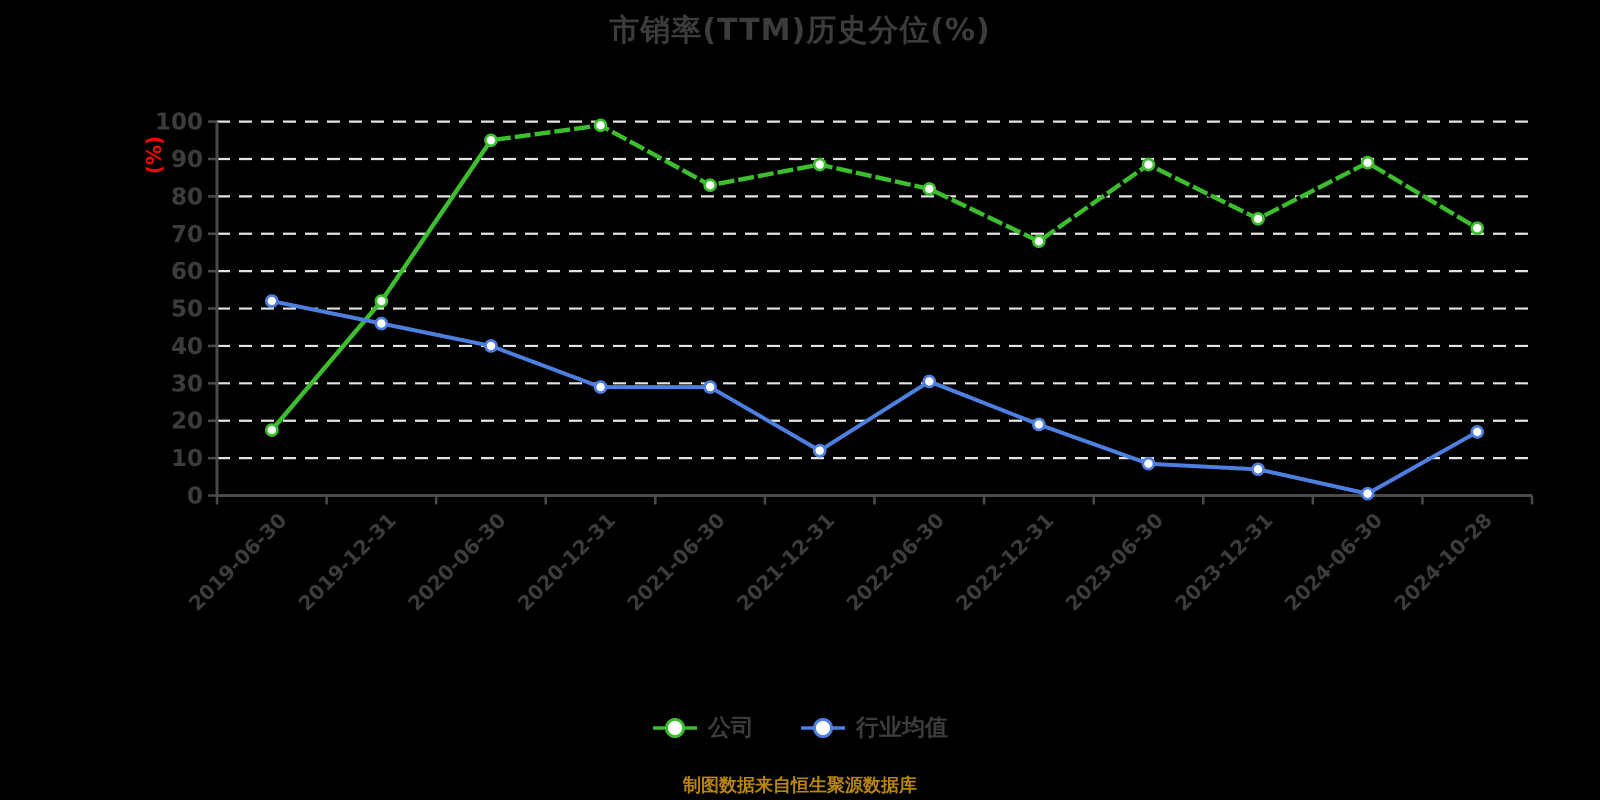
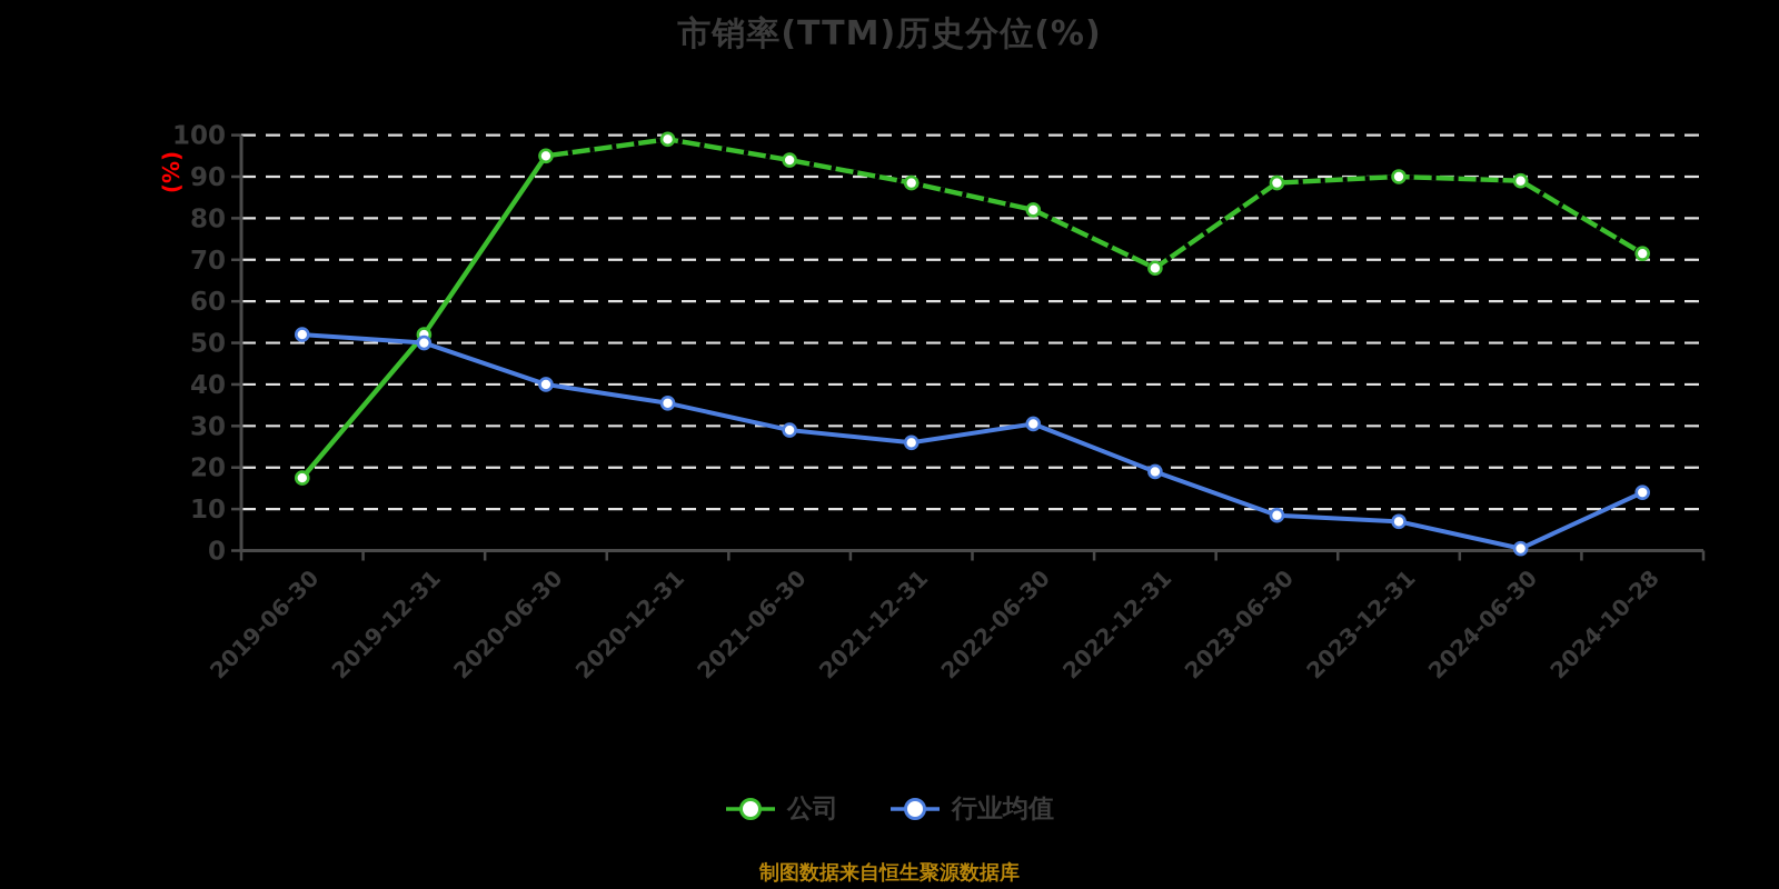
行业均值/2019-12-31: 46 -> 50
行业均值/2020-12-31: 29 -> 36
公司/2021-06-30: 83 -> 94
行业均值/2021-12-31: 12 -> 26
公司/2023-12-31: 74 -> 90
行业均值/2024-10-28: 17 -> 14
